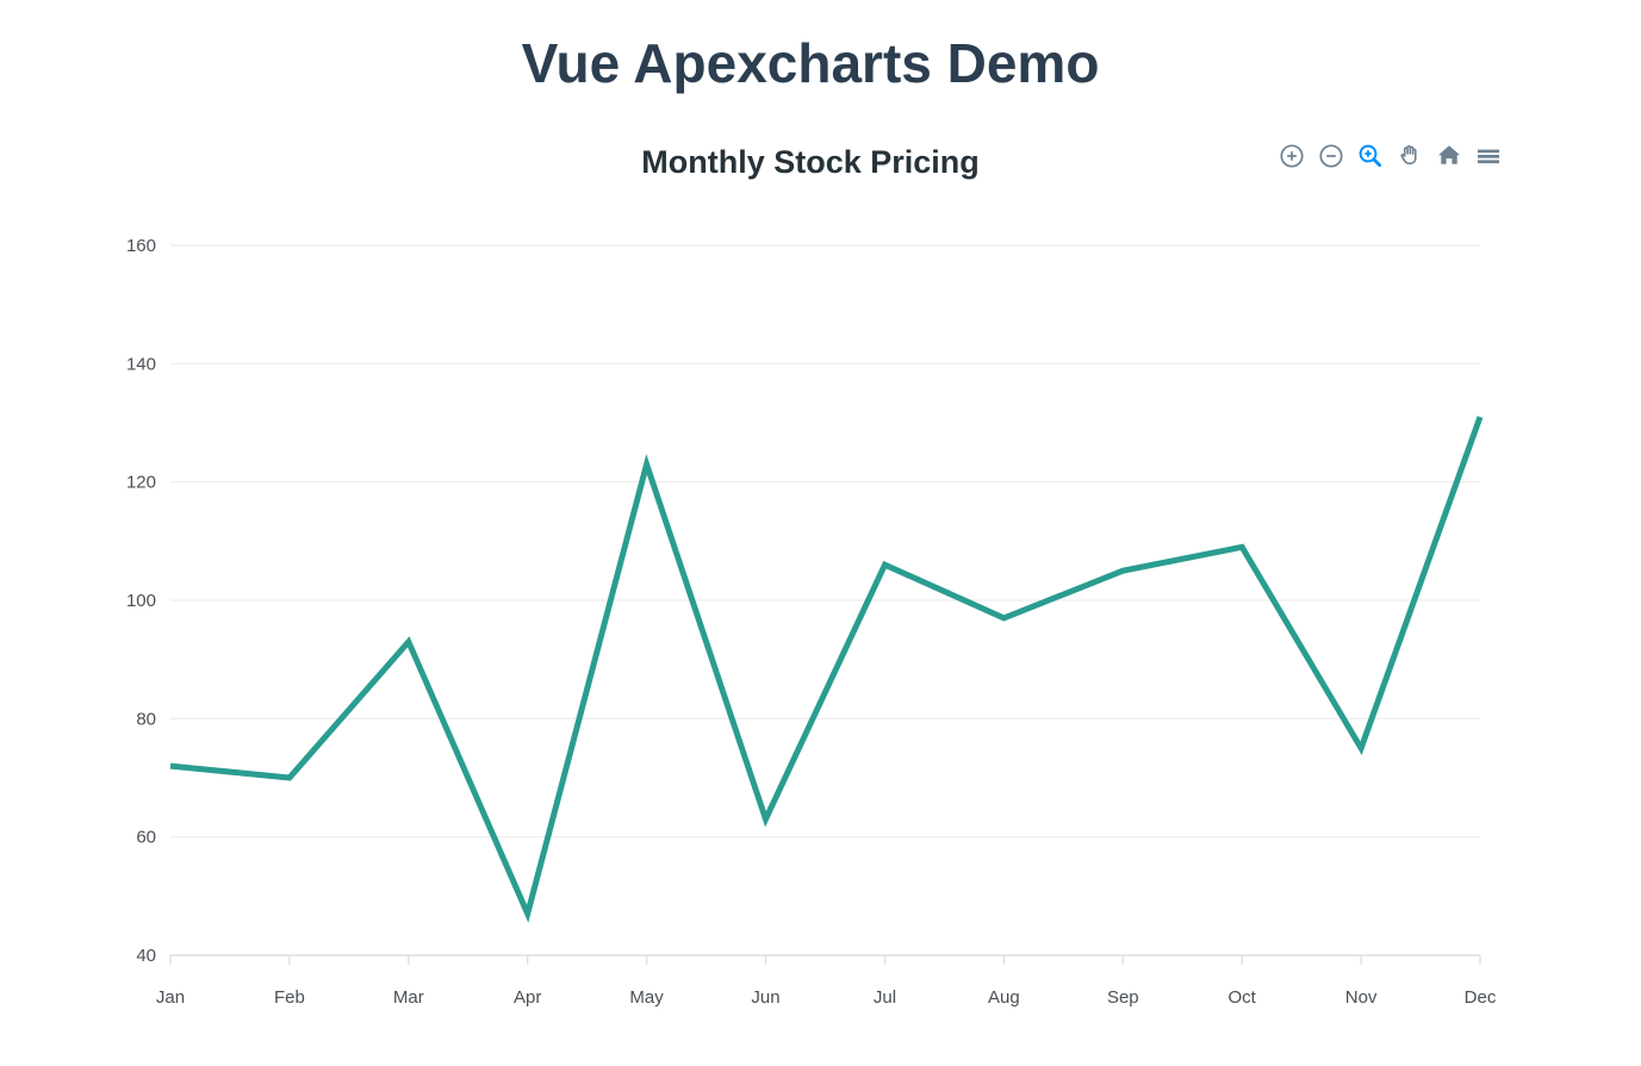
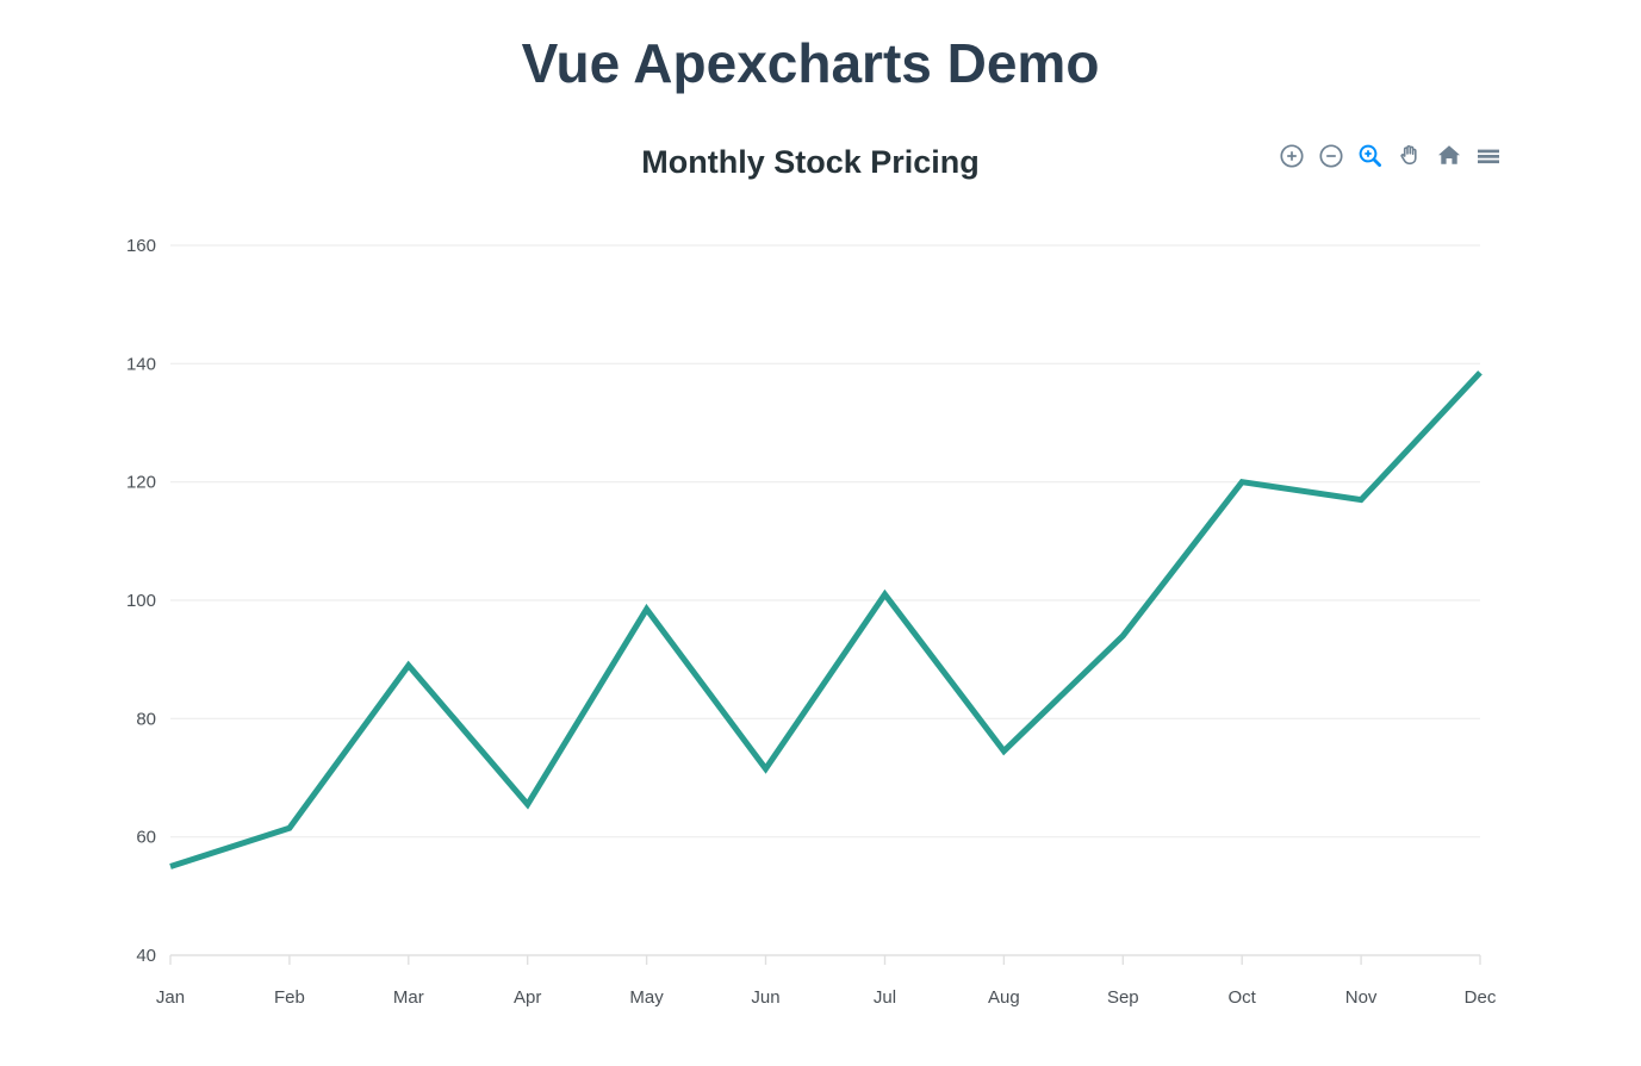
Jan: 72 -> 55
Feb: 70 -> 62
Mar: 93 -> 89
Apr: 47 -> 66
May: 123 -> 98
Jun: 63 -> 72
Jul: 106 -> 101
Aug: 97 -> 74
Sep: 105 -> 94
Oct: 109 -> 120
Nov: 75 -> 117
Dec: 131 -> 138
